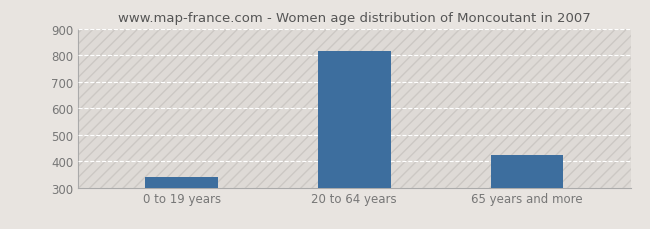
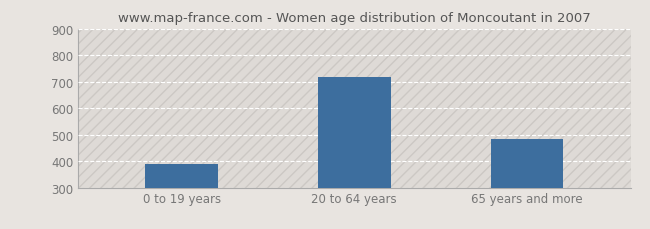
0 to 19 years: 340 -> 390
20 to 64 years: 815 -> 720
65 years and more: 422 -> 485
